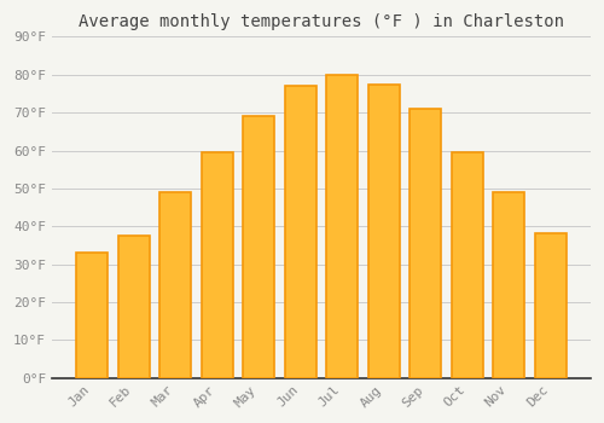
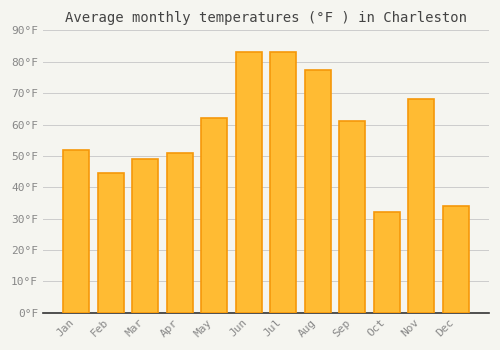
Jan: 33.0°F -> 52.0°F
Feb: 37.5°F -> 44.5°F
Apr: 59.5°F -> 51.0°F
May: 69.0°F -> 62.0°F
Jun: 77.0°F -> 83.0°F
Jul: 80.0°F -> 83.0°F
Sep: 71.0°F -> 61.0°F
Oct: 59.5°F -> 32.0°F
Nov: 49.0°F -> 68.0°F
Dec: 38.0°F -> 34.0°F
